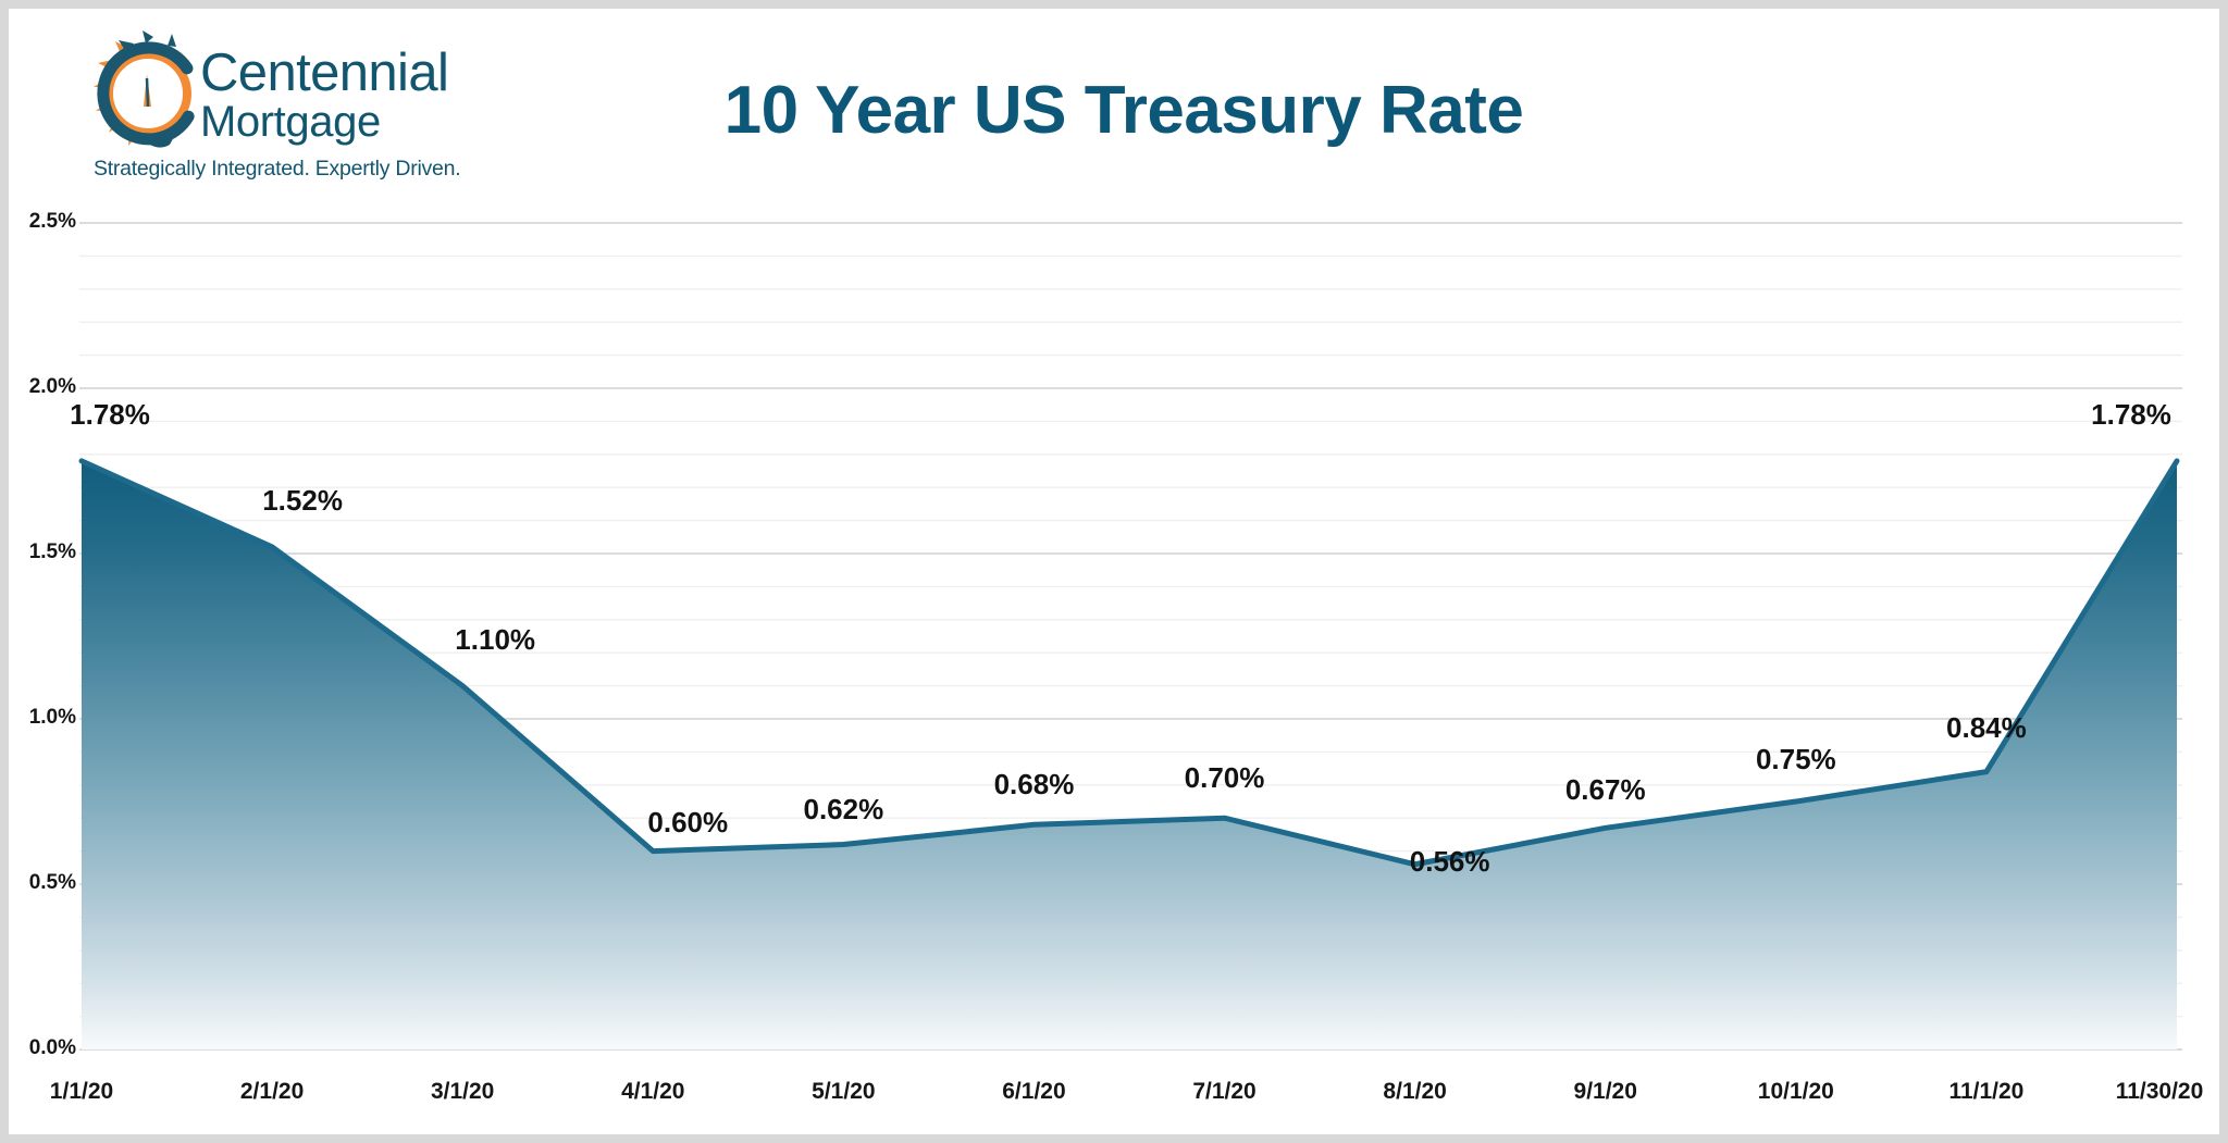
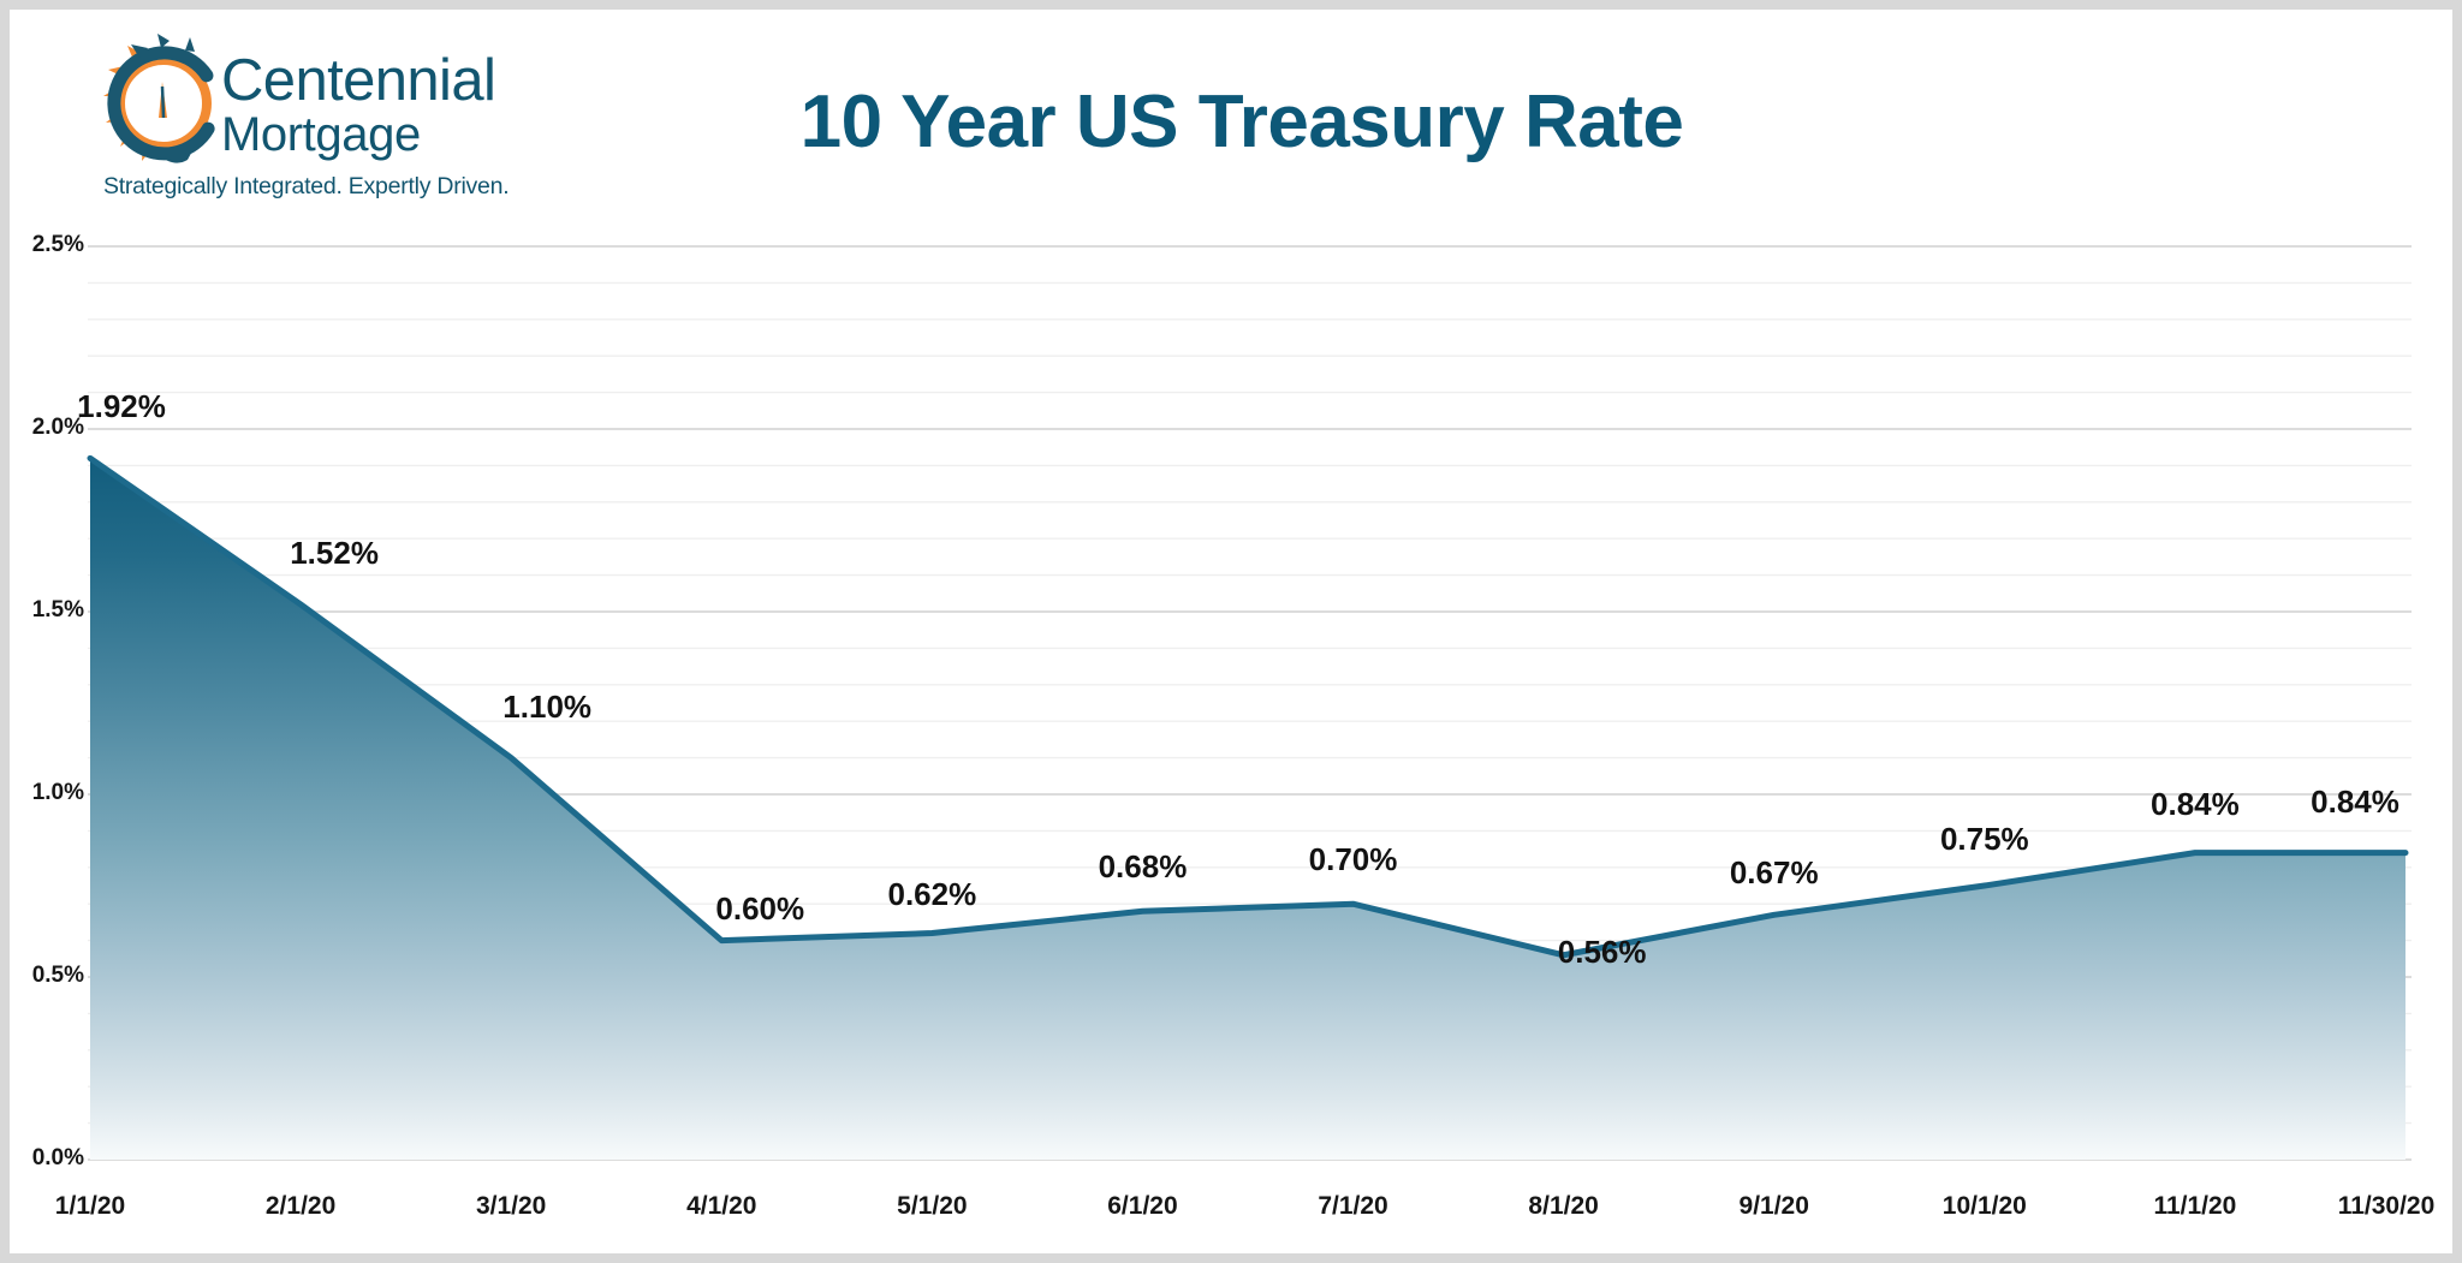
1/1/20: 1.78% -> 1.92%
11/30/20: 1.78% -> 0.84%
